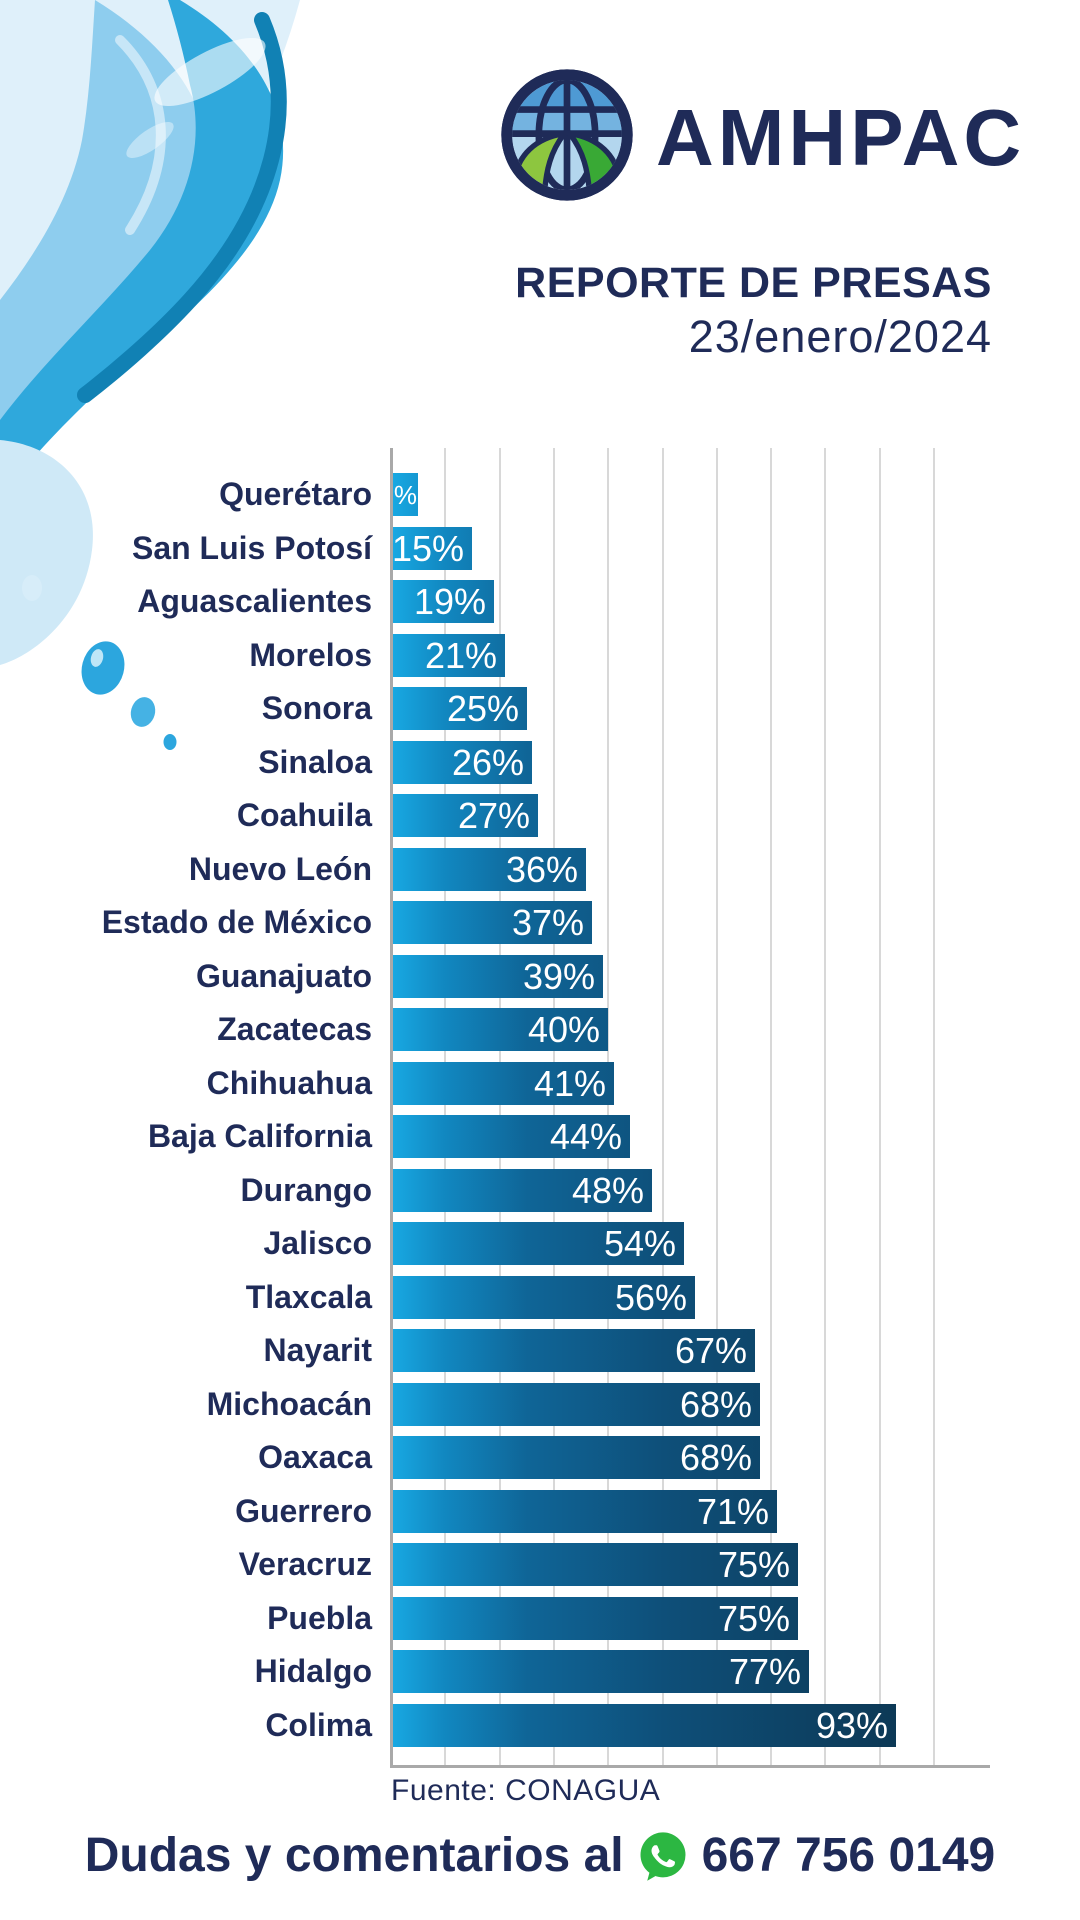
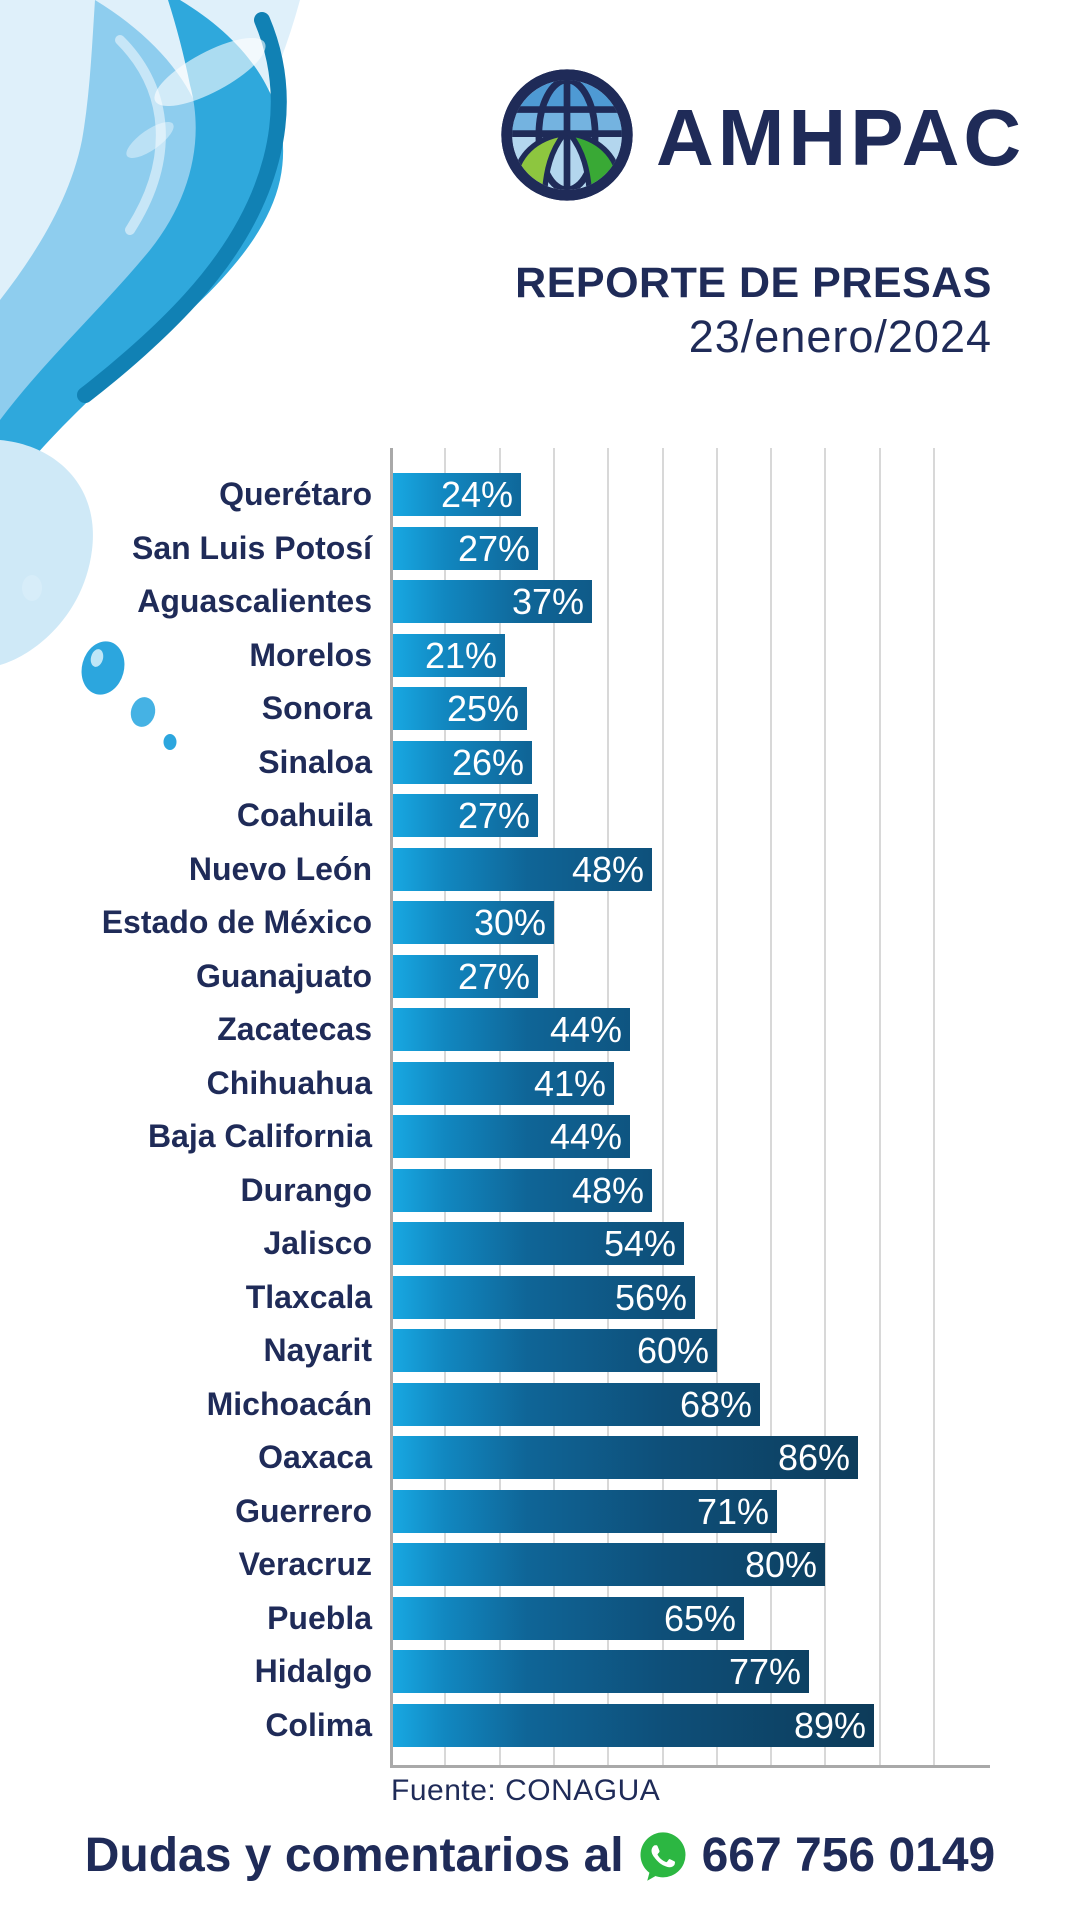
Querétaro: 5% -> 24%
San Luis Potosí: 15% -> 27%
Aguascalientes: 19% -> 37%
Nuevo León: 36% -> 48%
Estado de México: 37% -> 30%
Guanajuato: 39% -> 27%
Zacatecas: 40% -> 44%
Nayarit: 67% -> 60%
Oaxaca: 68% -> 86%
Veracruz: 75% -> 80%
Puebla: 75% -> 65%
Colima: 93% -> 89%
